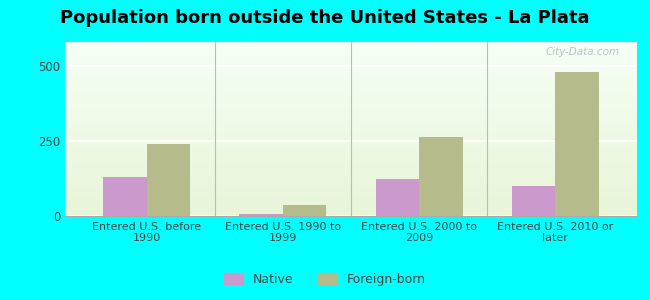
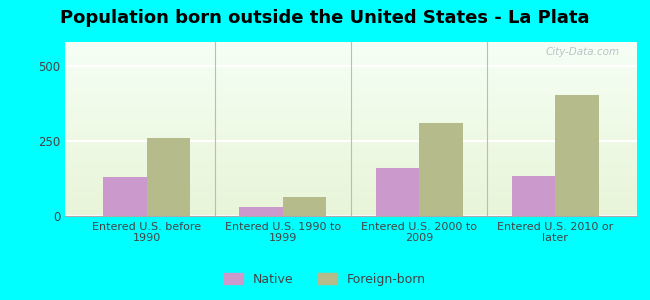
Foreign-born/Entered U.S. before 1990: 240 -> 260
Native/Entered U.S. 1990 to 1999: 8 -> 30
Foreign-born/Entered U.S. 1990 to 1999: 38 -> 65
Native/Entered U.S. 2000 to 2009: 125 -> 160
Foreign-born/Entered U.S. 2000 to 2009: 265 -> 310
Native/Entered U.S. 2010 or later: 100 -> 135
Foreign-born/Entered U.S. 2010 or later: 480 -> 405
